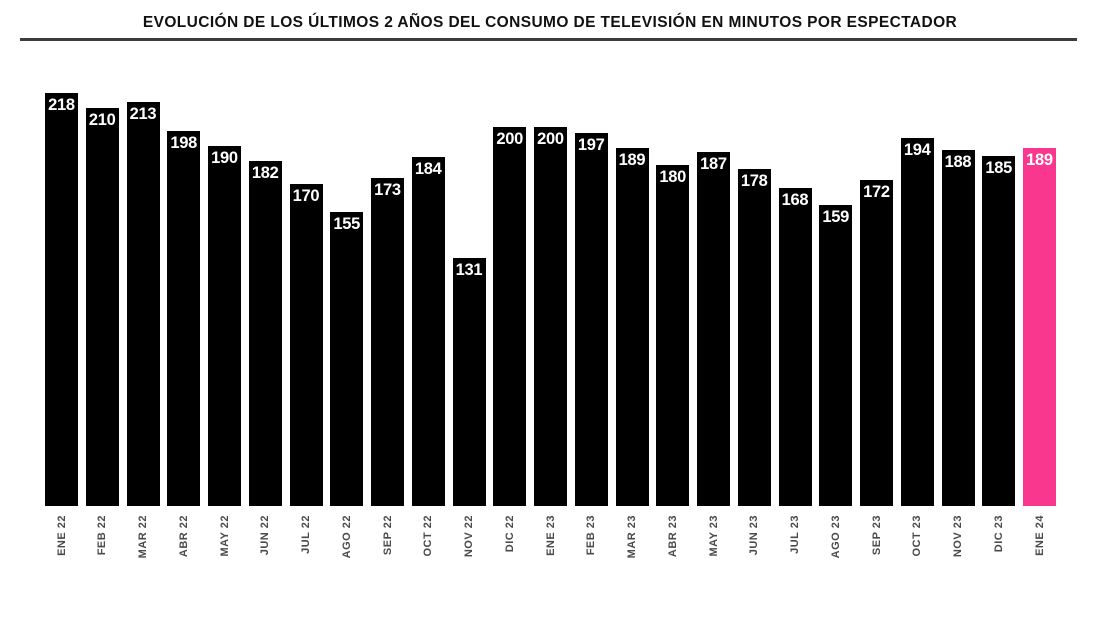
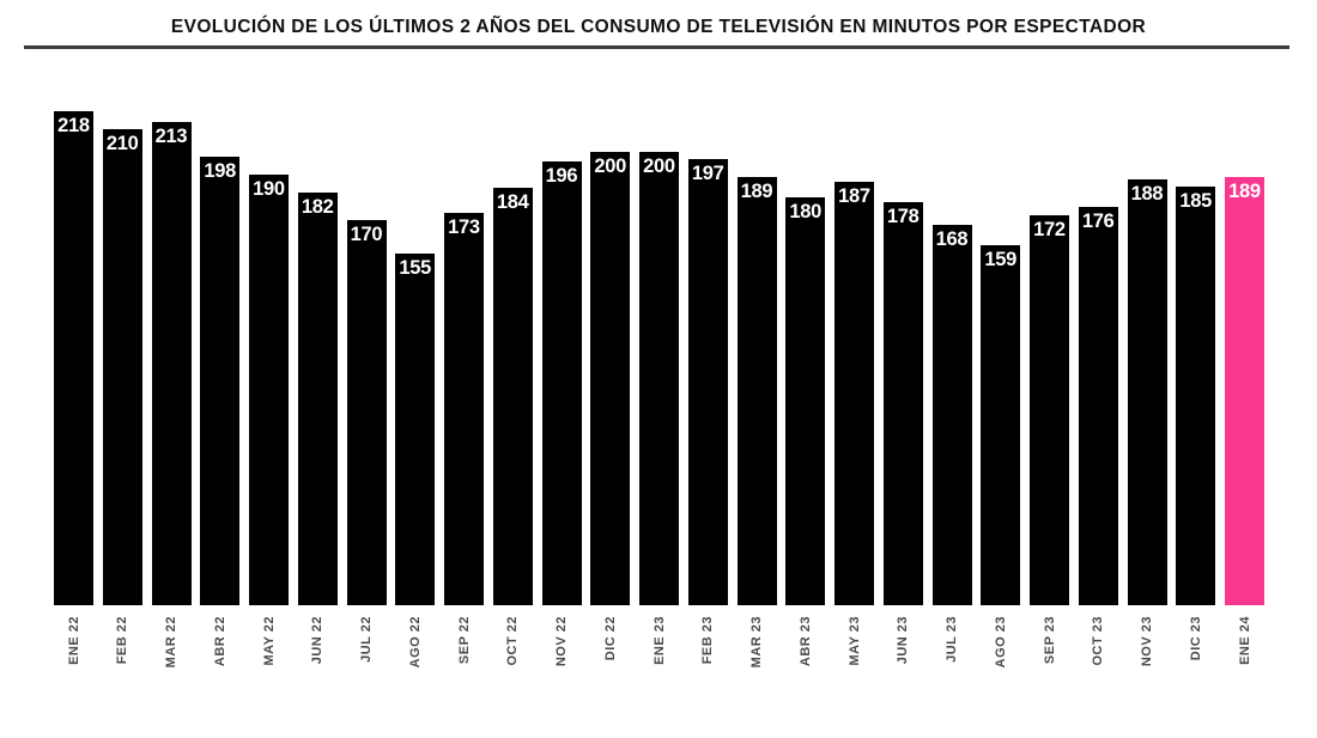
NOV 22: 131 -> 196
OCT 23: 194 -> 176
